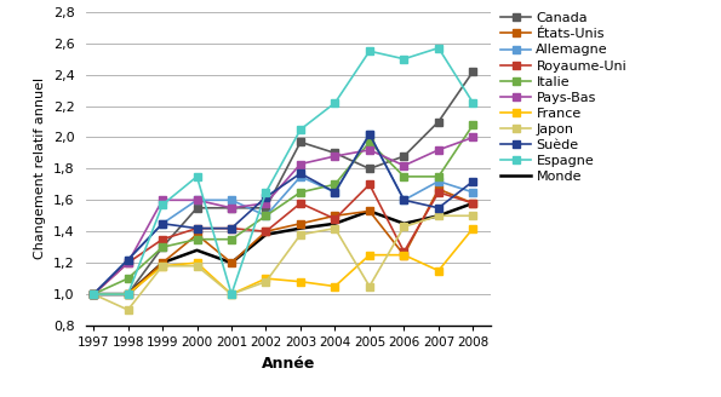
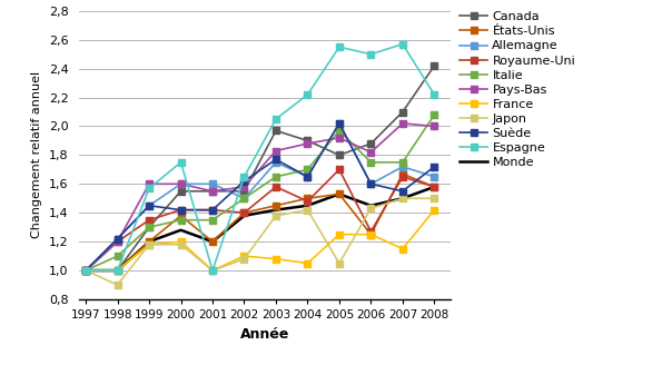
Pays-Bas/2007: 1,92 -> 2,02
